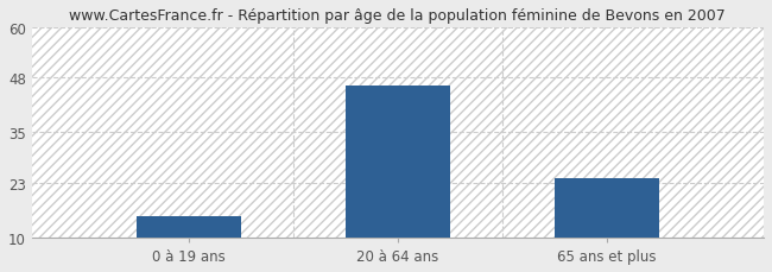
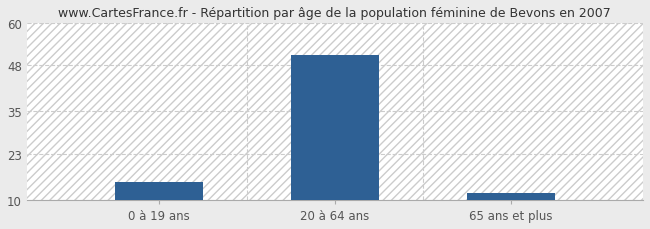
20 à 64 ans: 46 -> 51
65 ans et plus: 24 -> 12
